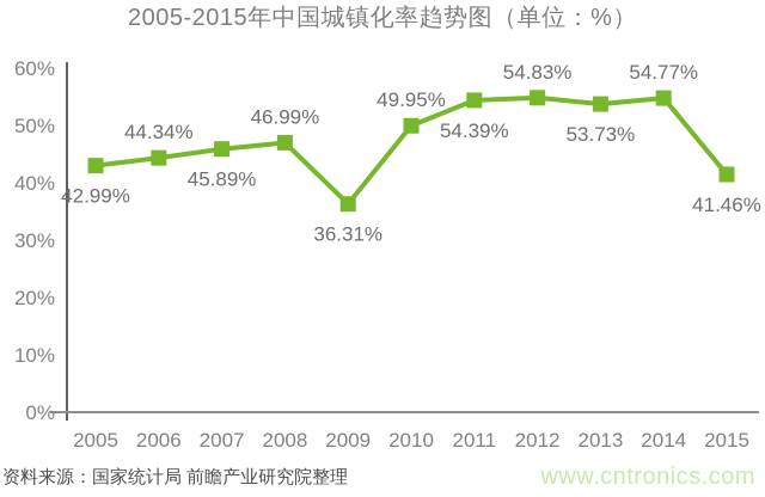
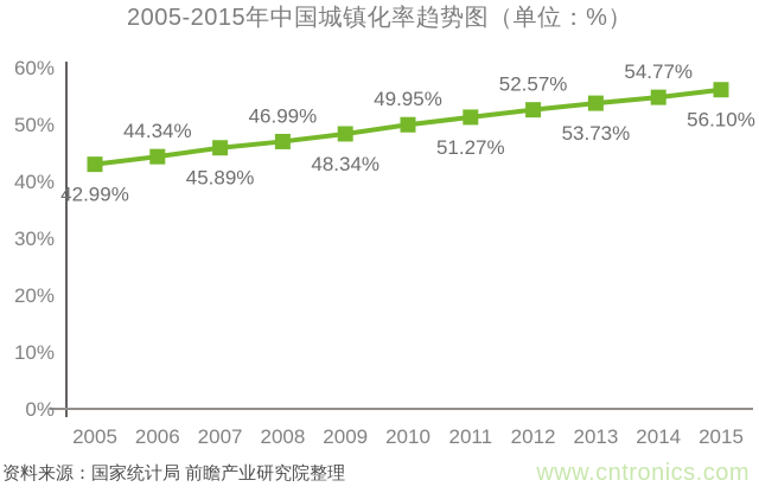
2009: 36.31% -> 48.34%
2011: 54.39% -> 51.27%
2012: 54.83% -> 52.57%
2015: 41.46% -> 56.10%
